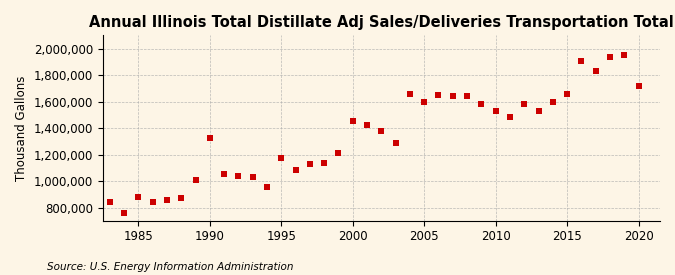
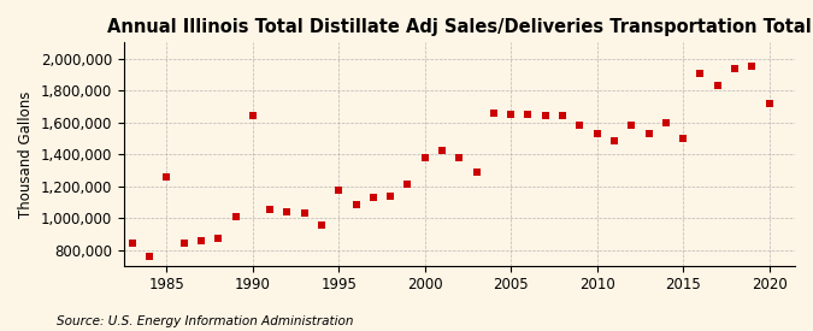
1985: 880,000 -> 1,260,000
1990: 1,320,000 -> 1,640,000
2000: 1,450,000 -> 1,380,000
2005: 1,600,000 -> 1,650,000
2015: 1,660,000 -> 1,500,000
